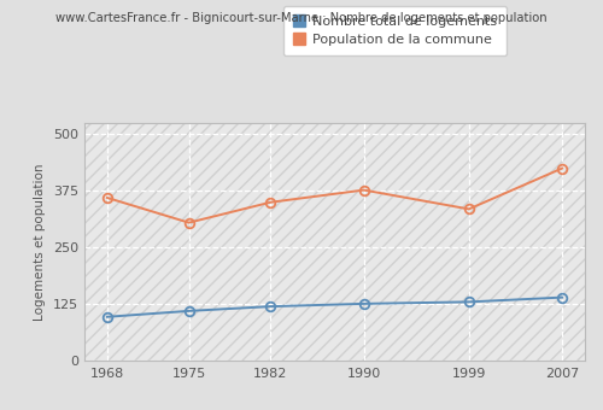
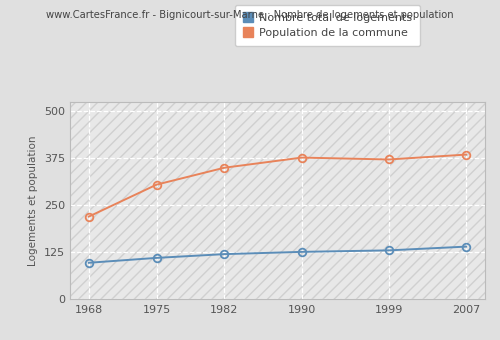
Population de la commune/1968: 360 -> 220
Population de la commune/1999: 335 -> 372
Population de la commune/2007: 425 -> 385
